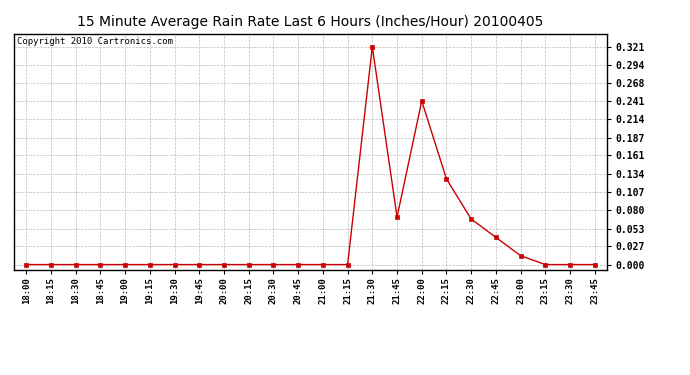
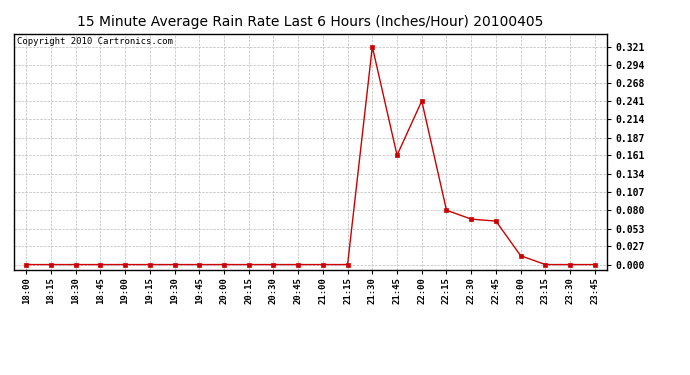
21:45: 0.070 -> 0.161
22:15: 0.126 -> 0.080
22:45: 0.040 -> 0.064
